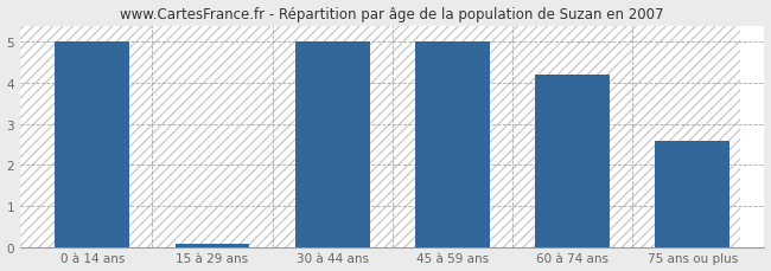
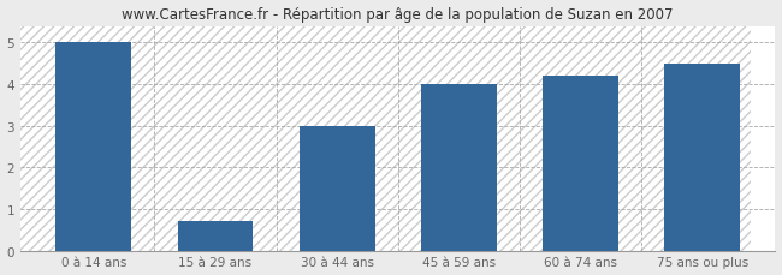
15 à 29 ans: 0.07 -> 0.70
30 à 44 ans: 5.00 -> 3.00
45 à 59 ans: 5.00 -> 4.00
75 ans ou plus: 2.60 -> 4.50
